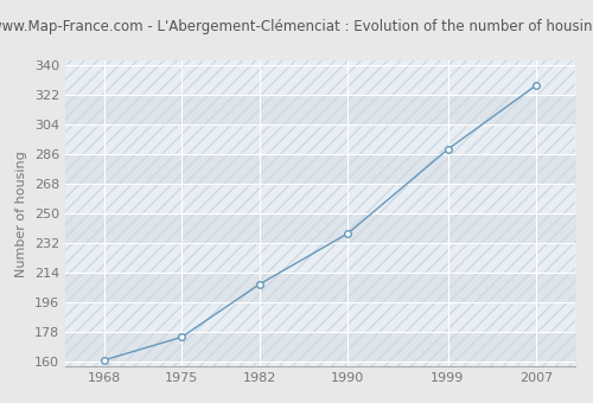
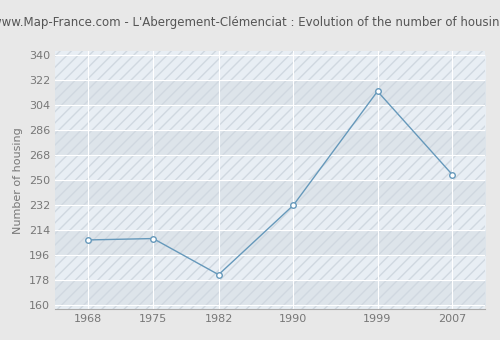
1968: 161 -> 207
1975: 175 -> 208
1982: 207 -> 182
1990: 238 -> 232
1999: 289 -> 314
2007: 328 -> 254
